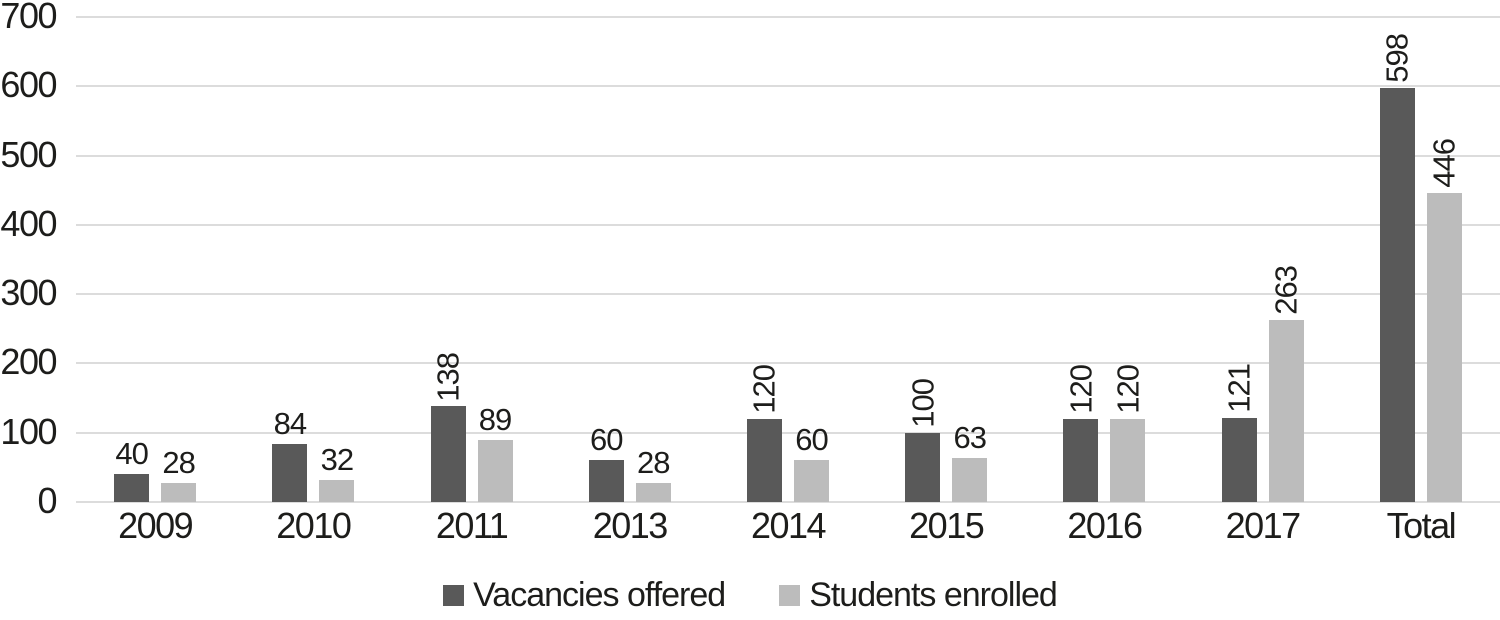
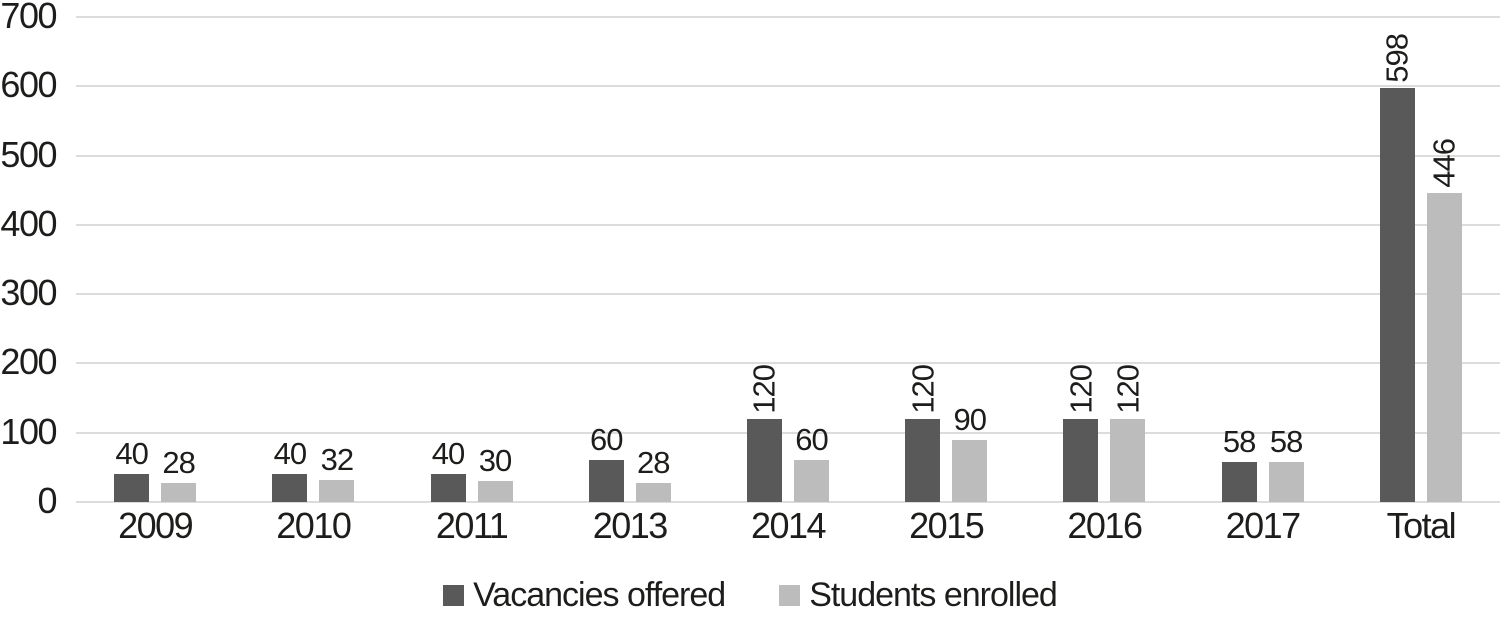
Vacancies offered/2010: 84 -> 40
Vacancies offered/2011: 138 -> 40
Students enrolled/2011: 89 -> 30
Vacancies offered/2015: 100 -> 120
Students enrolled/2015: 63 -> 90
Vacancies offered/2017: 121 -> 58
Students enrolled/2017: 263 -> 58
